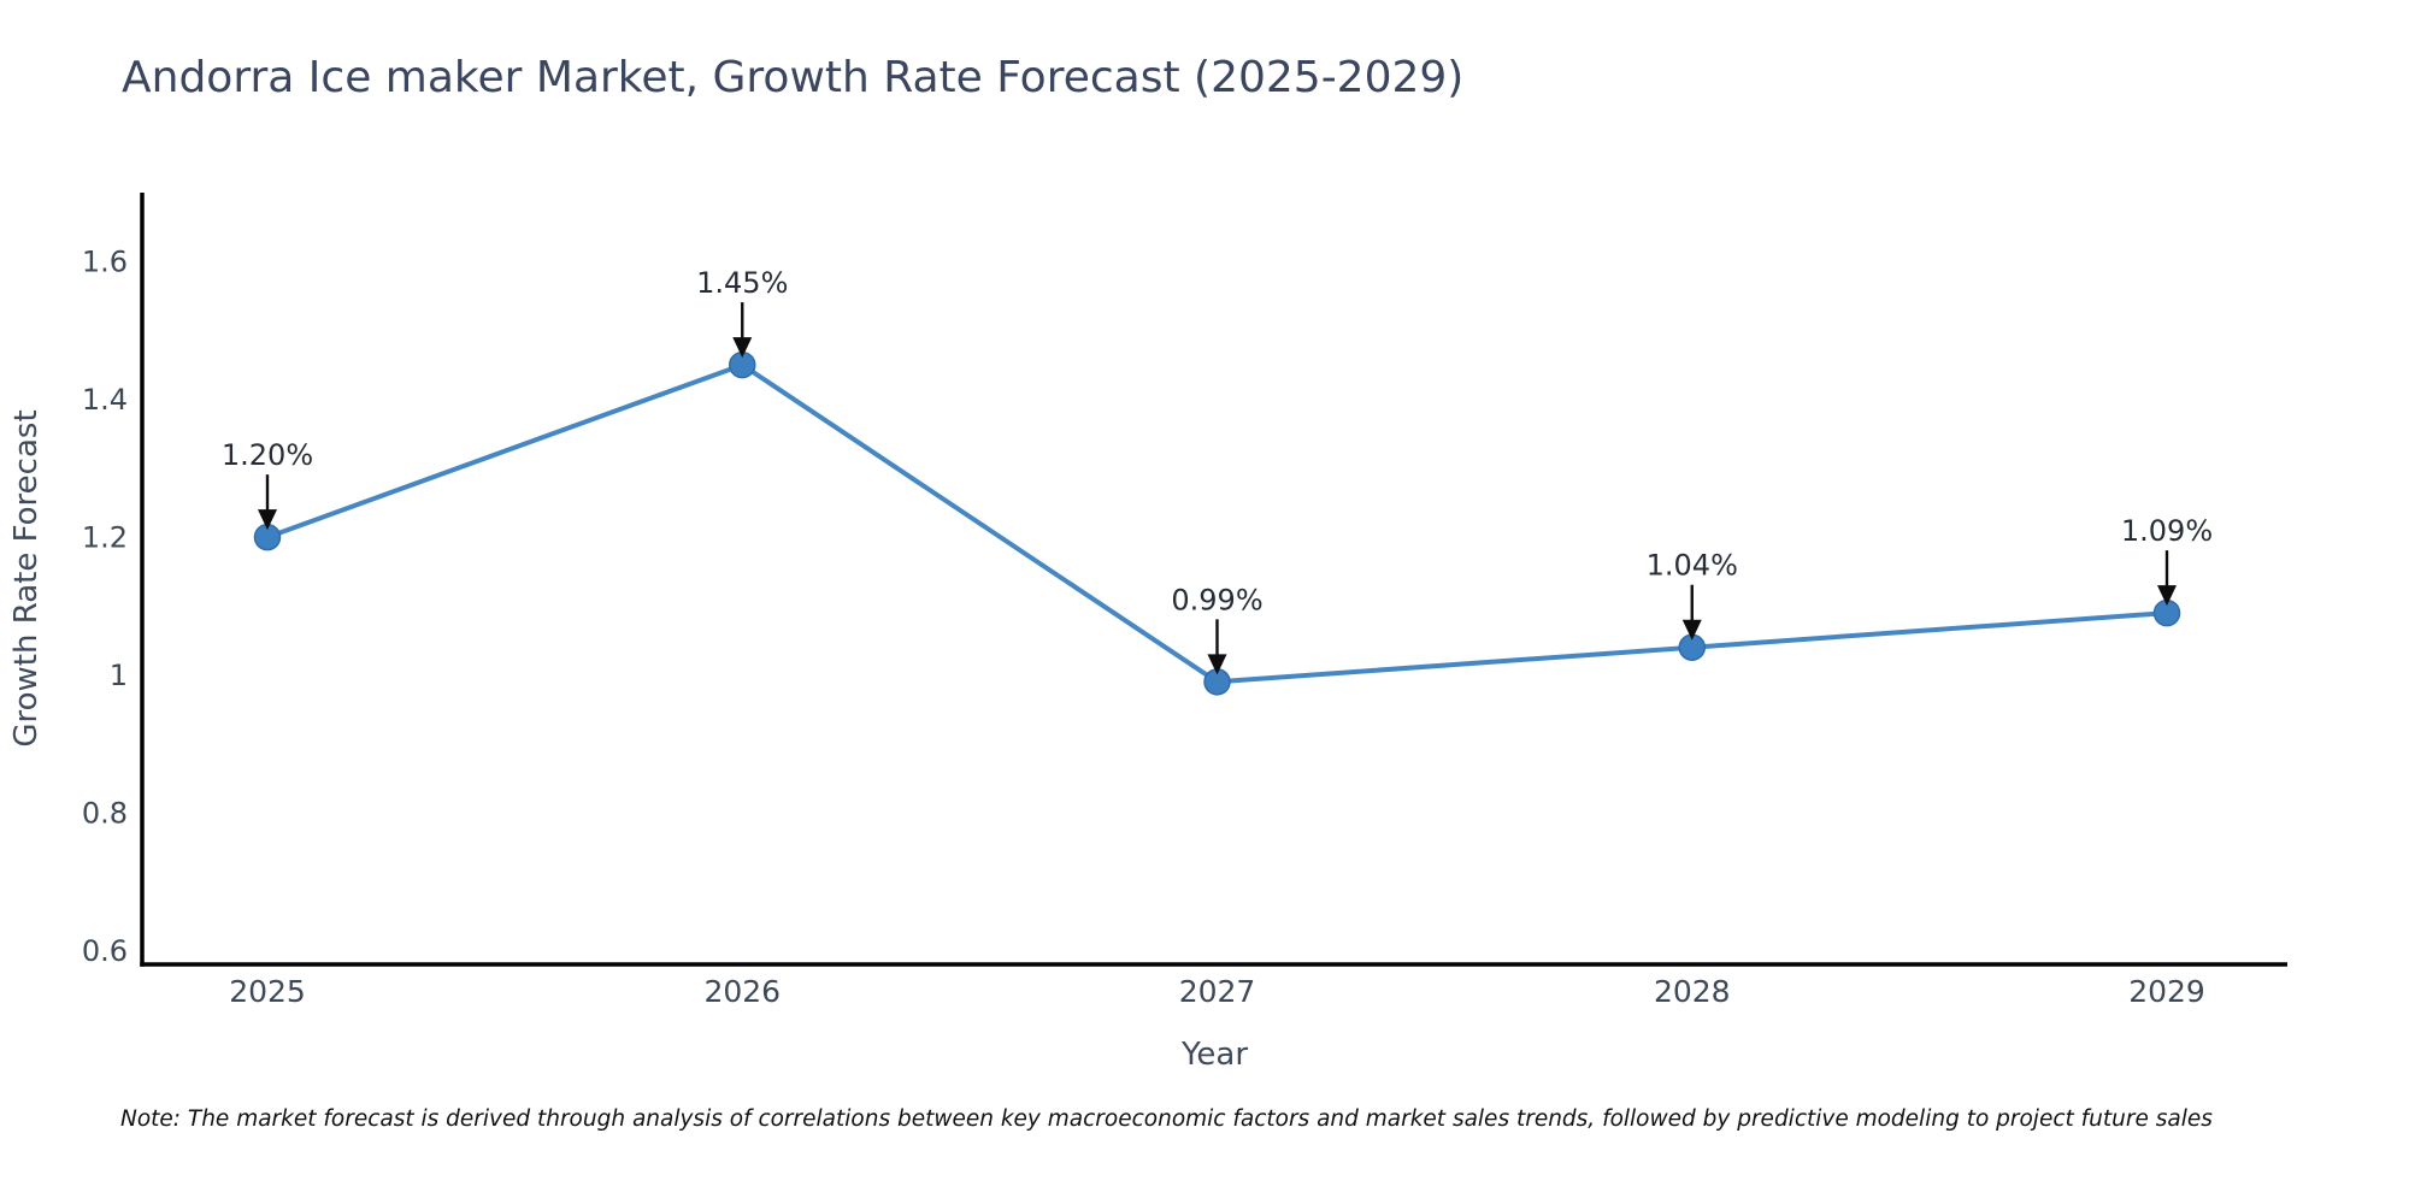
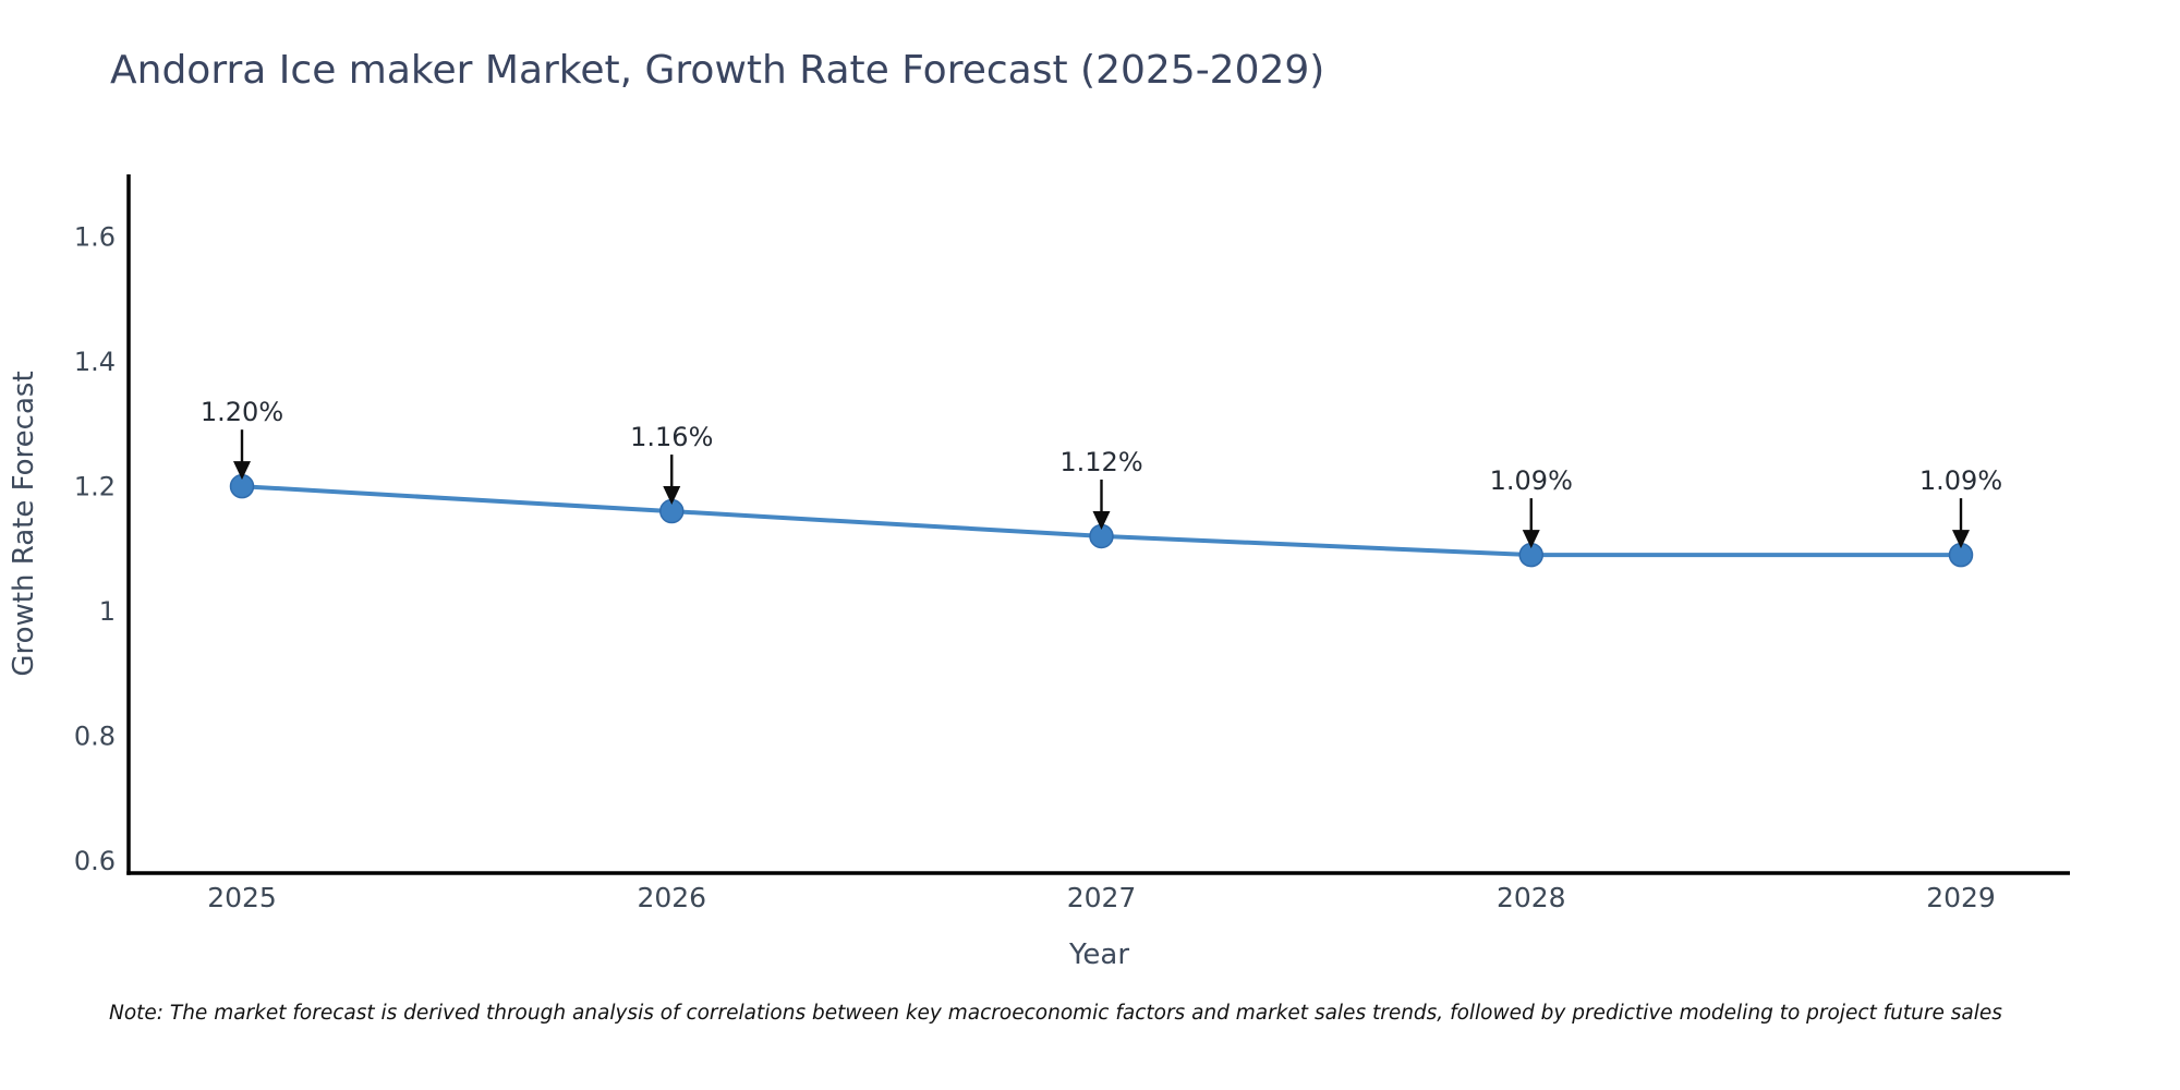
2026: 1.45% -> 1.16%
2027: 0.99% -> 1.12%
2028: 1.04% -> 1.09%
